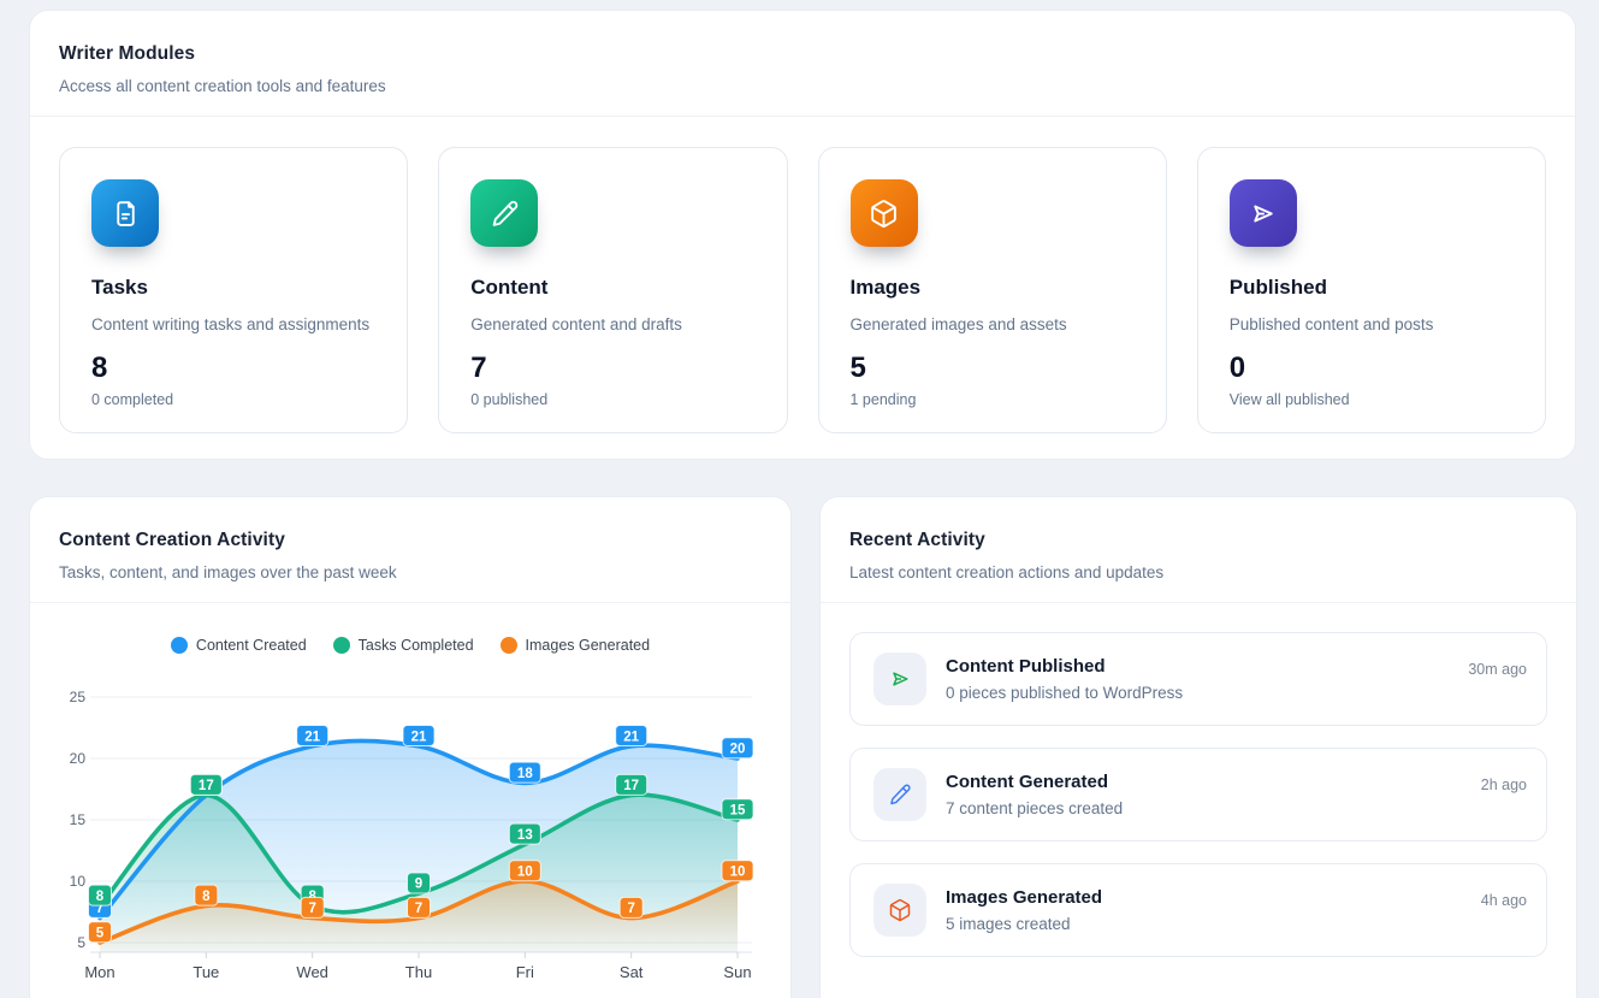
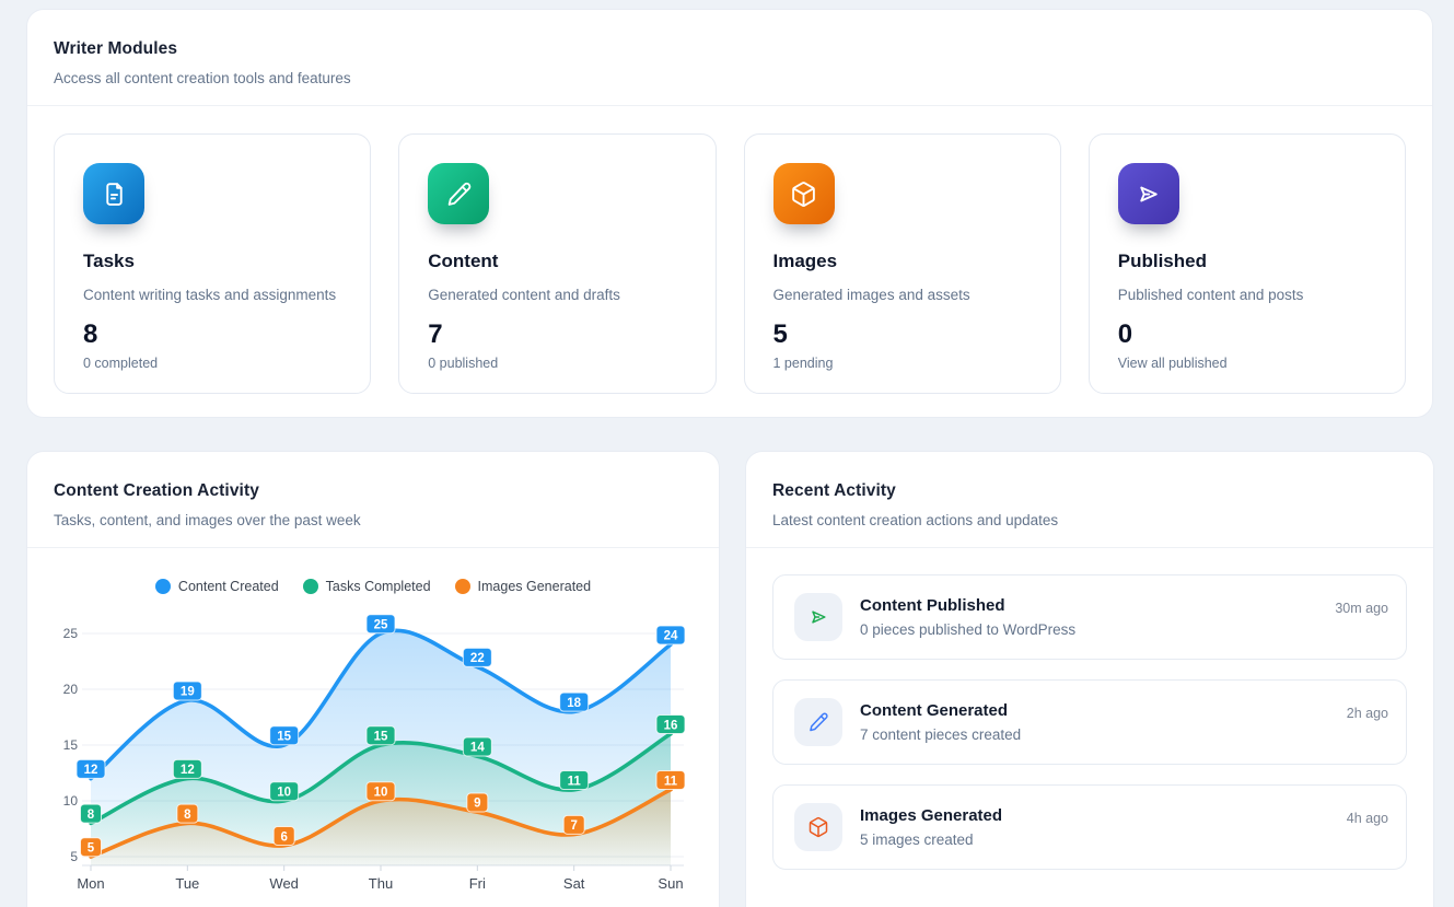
Content Created/Mon: 7 -> 12
Content Created/Tue: 17 -> 19
Tasks Completed/Tue: 17 -> 12
Content Created/Wed: 21 -> 15
Tasks Completed/Wed: 8 -> 10
Images Generated/Wed: 7 -> 6
Content Created/Thu: 21 -> 25
Tasks Completed/Thu: 9 -> 15
Images Generated/Thu: 7 -> 10
Content Created/Fri: 18 -> 22
Tasks Completed/Fri: 13 -> 14
Images Generated/Fri: 10 -> 9
Content Created/Sat: 21 -> 18
Tasks Completed/Sat: 17 -> 11
Content Created/Sun: 20 -> 24
Tasks Completed/Sun: 15 -> 16
Images Generated/Sun: 10 -> 11
